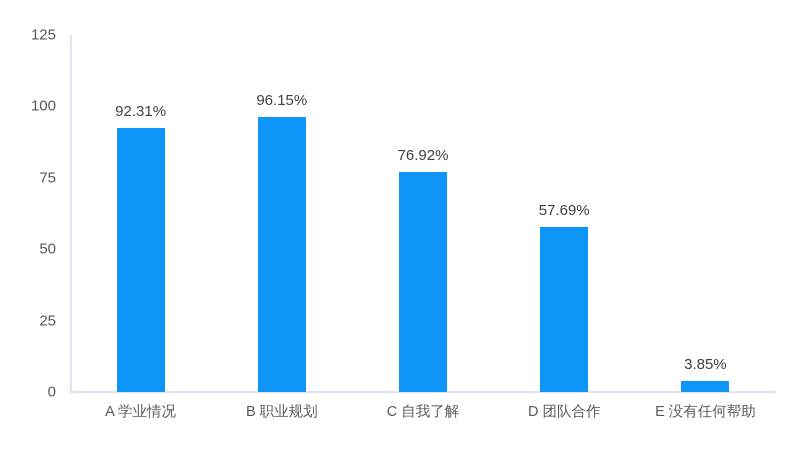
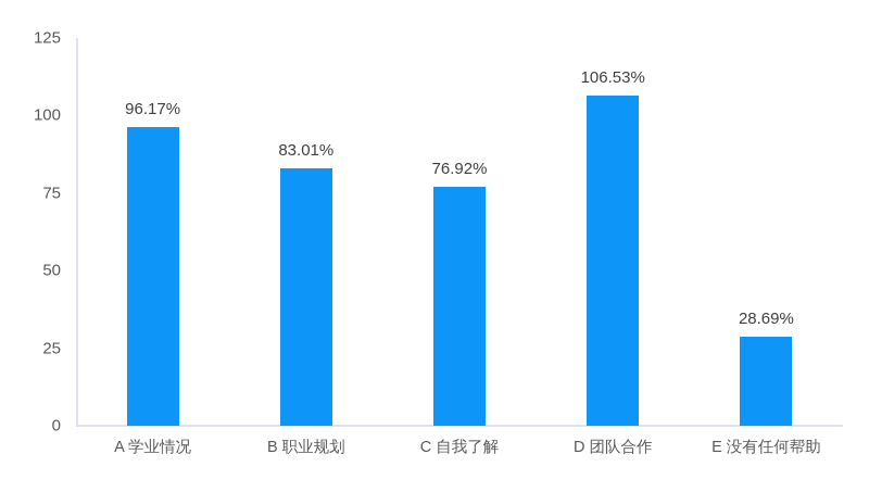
A 学业情况: 92.31% -> 96.17%
B 职业规划: 96.15% -> 83.01%
D 团队合作: 57.69% -> 106.53%
E 没有任何帮助: 3.85% -> 28.69%
